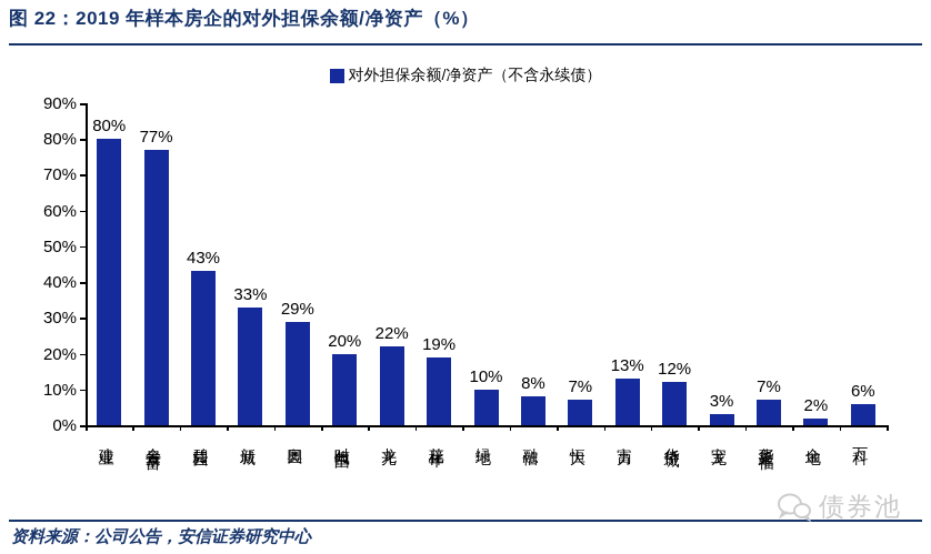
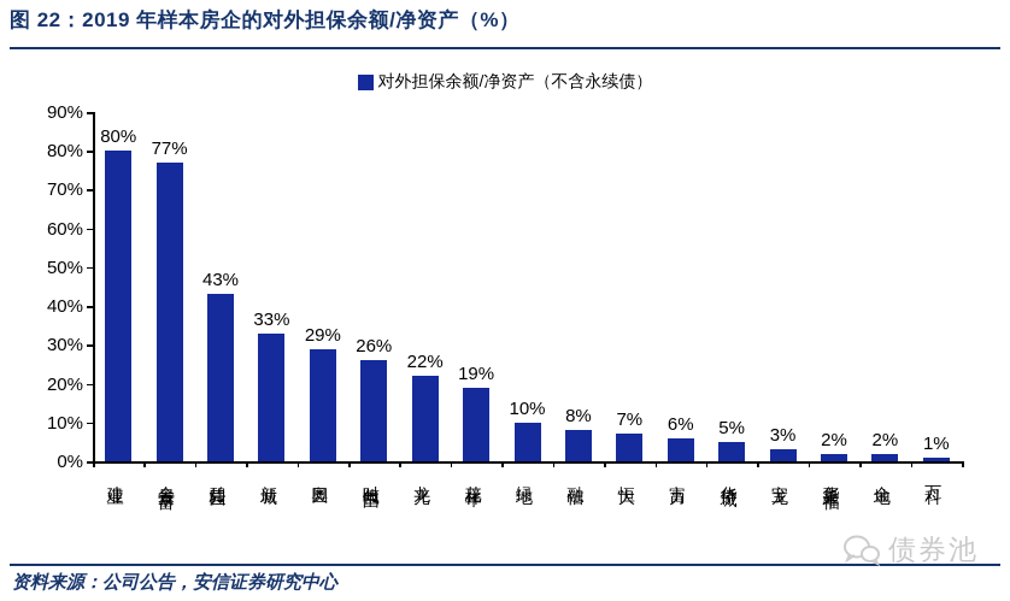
时代中国: 20% -> 26%
富力: 13% -> 6%
华侨城: 12% -> 5%
华夏幸福: 7% -> 2%
万科: 6% -> 1%
